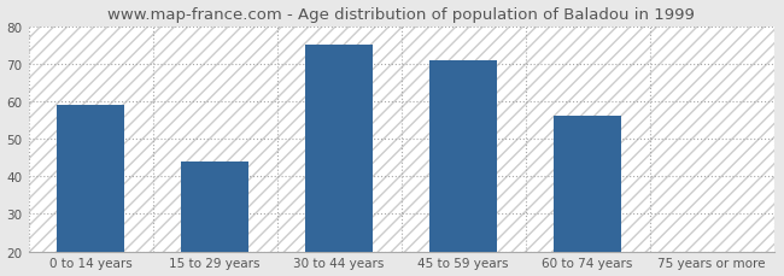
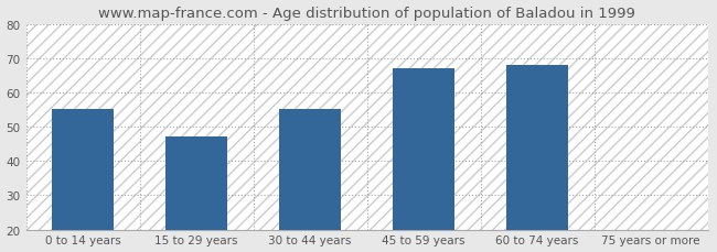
0 to 14 years: 59 -> 55
15 to 29 years: 44 -> 47
30 to 44 years: 75 -> 55
45 to 59 years: 71 -> 67
60 to 74 years: 56 -> 68
